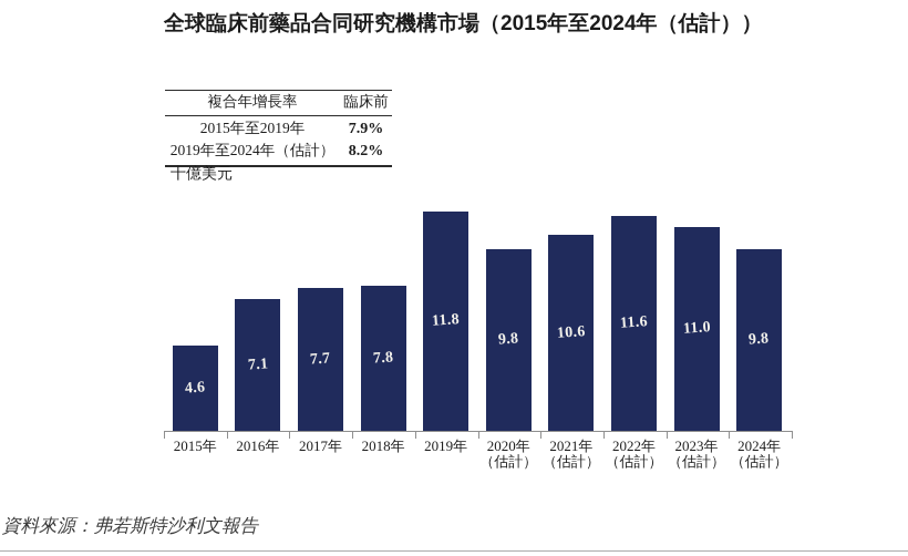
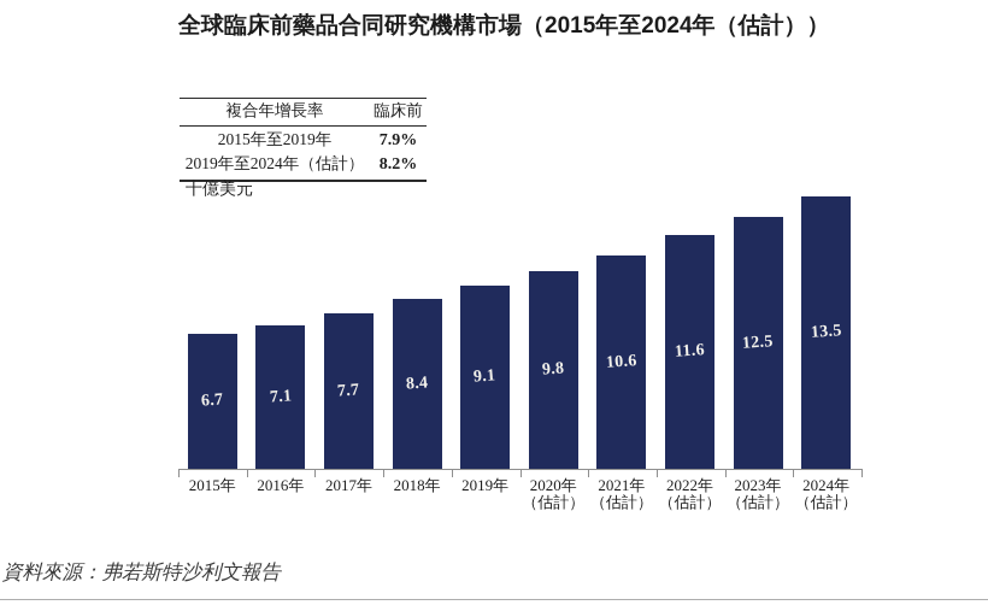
2015年: 4.6 -> 6.7
2018年: 7.8 -> 8.4
2019年: 11.8 -> 9.1
2023年（估計）: 11.0 -> 12.5
2024年（估計）: 9.8 -> 13.5
